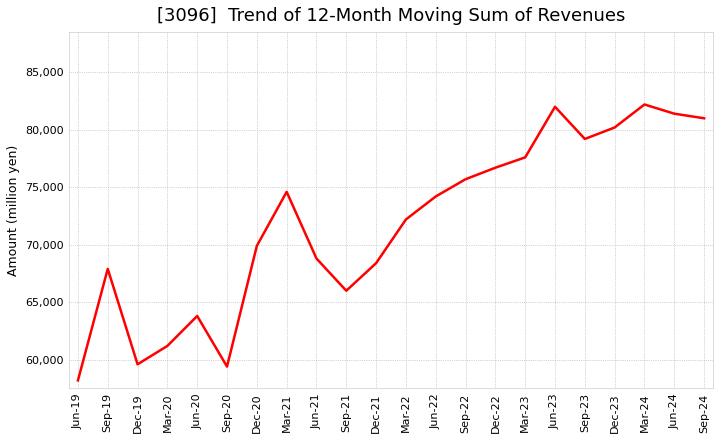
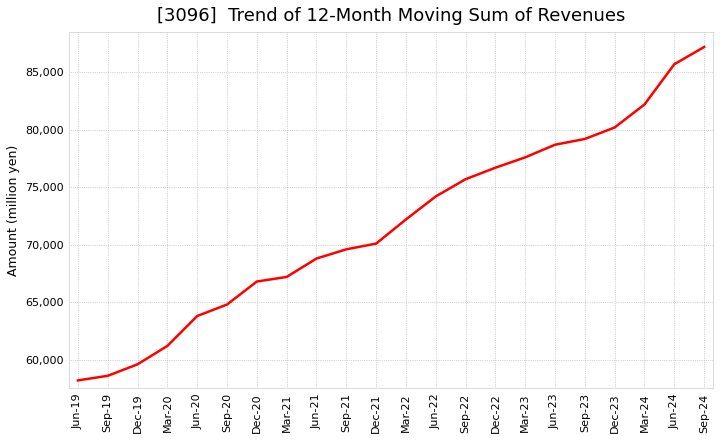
Sep-19: 67,900 -> 58,600
Sep-20: 59,400 -> 64,800
Dec-20: 69,900 -> 66,800
Mar-21: 74,600 -> 67,200
Sep-21: 66,000 -> 69,600
Dec-21: 68,400 -> 70,100
Jun-23: 82,000 -> 78,700
Jun-24: 81,400 -> 85,700
Sep-24: 81,000 -> 87,200
